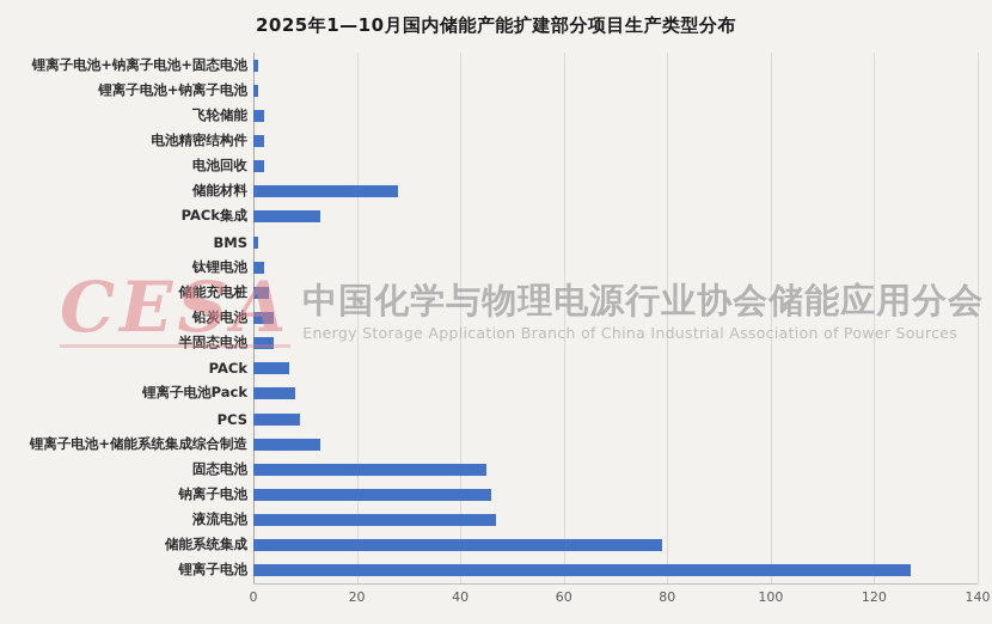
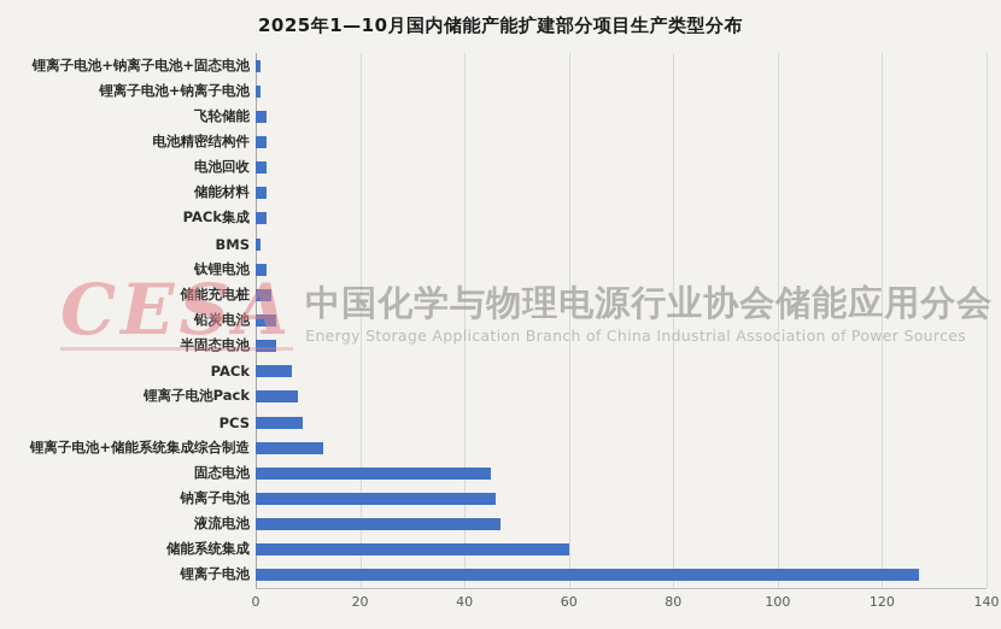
储能材料: 28 -> 2
PACk集成: 13 -> 2
储能系统集成: 79 -> 60
